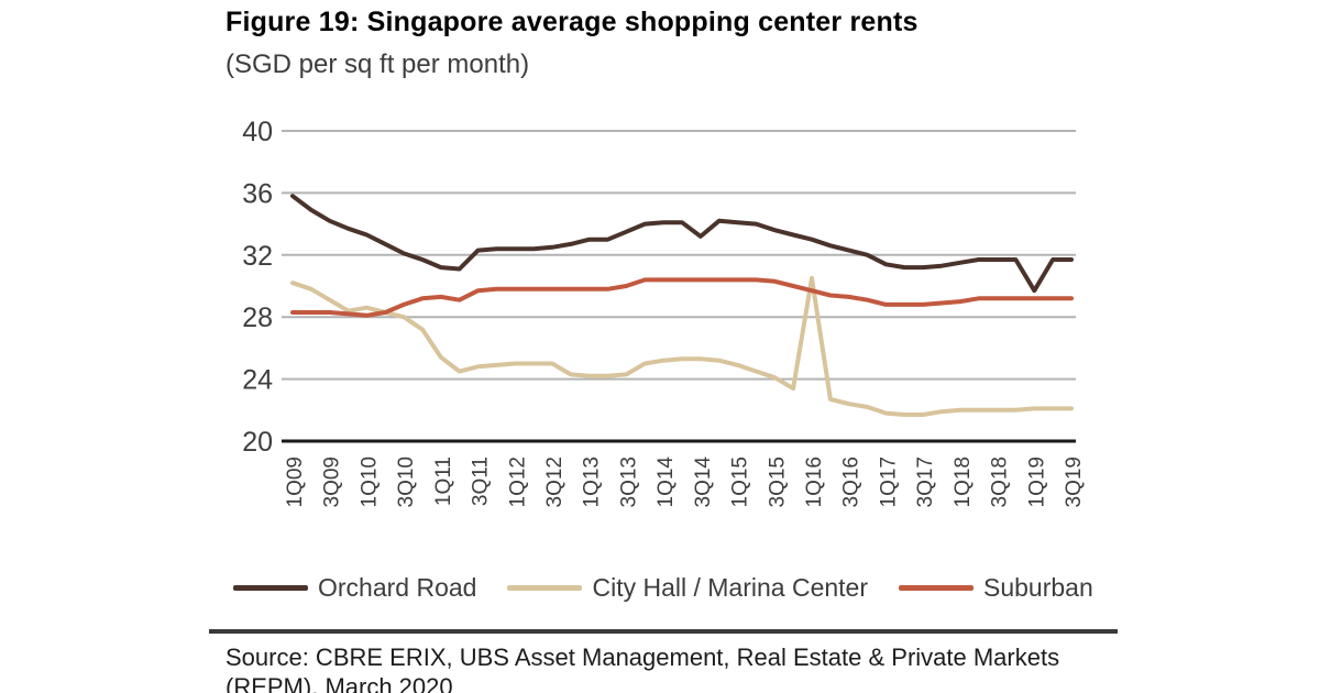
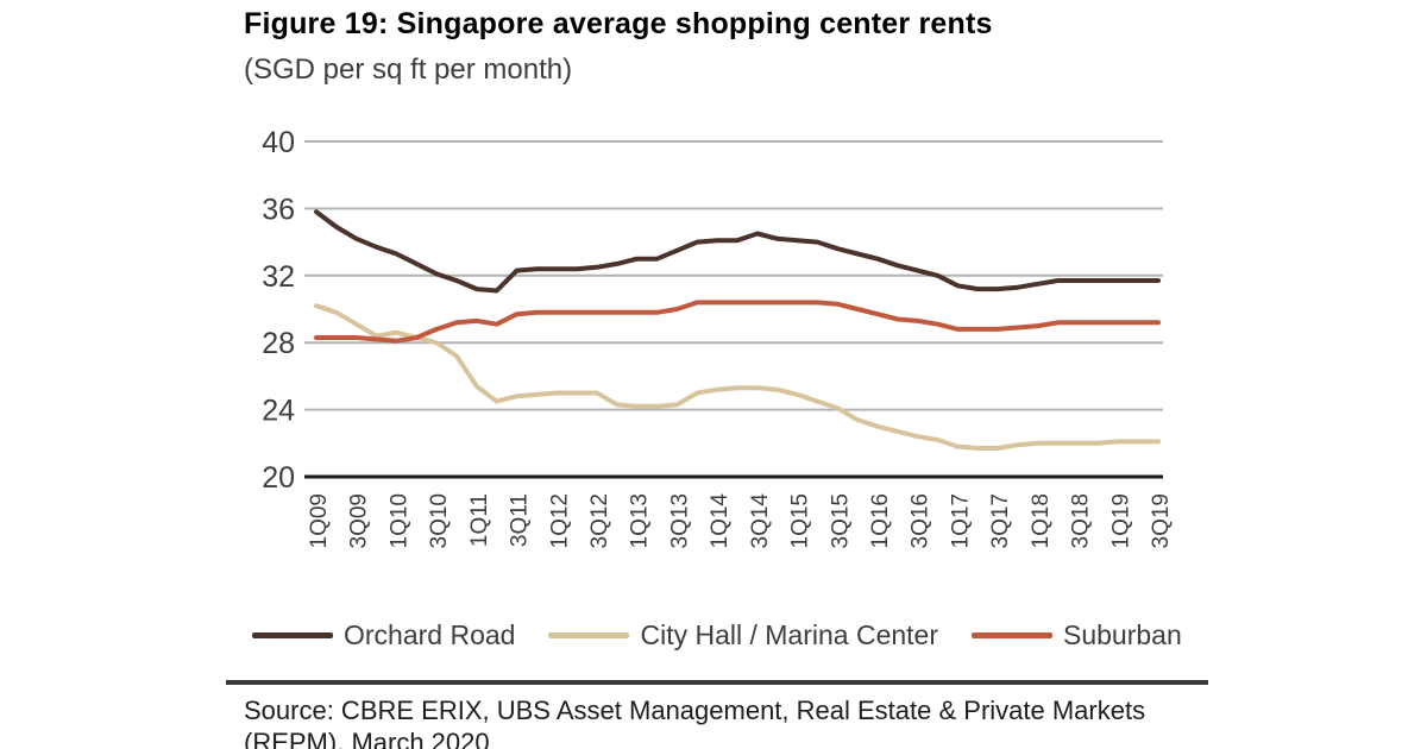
Orchard Road/3Q14: 33.2 -> 34.5
City Hall / Marina Center/1Q16: 30.5 -> 23.0
Orchard Road/1Q19: 29.7 -> 31.7
